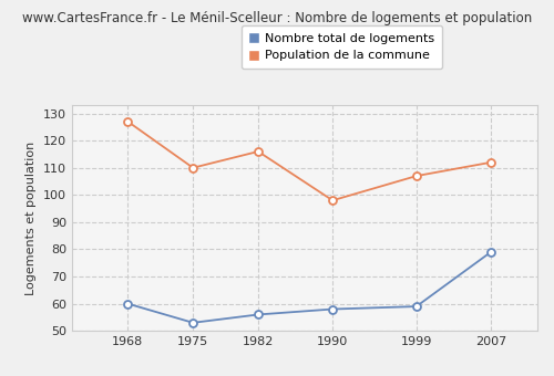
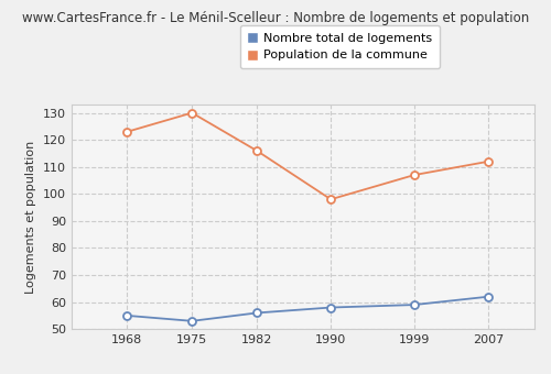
Nombre total de logements/1968: 60 -> 55
Population de la commune/1968: 127 -> 123
Population de la commune/1975: 110 -> 130
Nombre total de logements/2007: 79 -> 62
